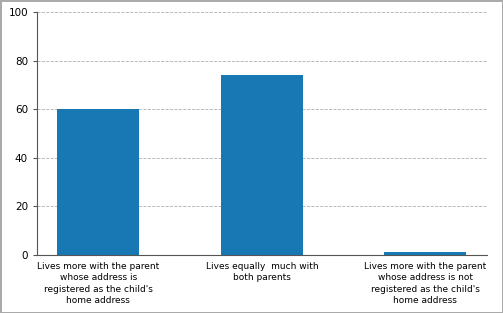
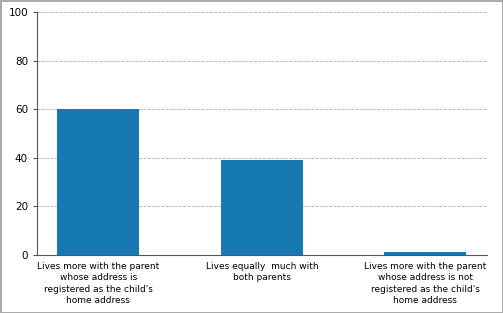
Lives equally much with both parents: 74 -> 39
